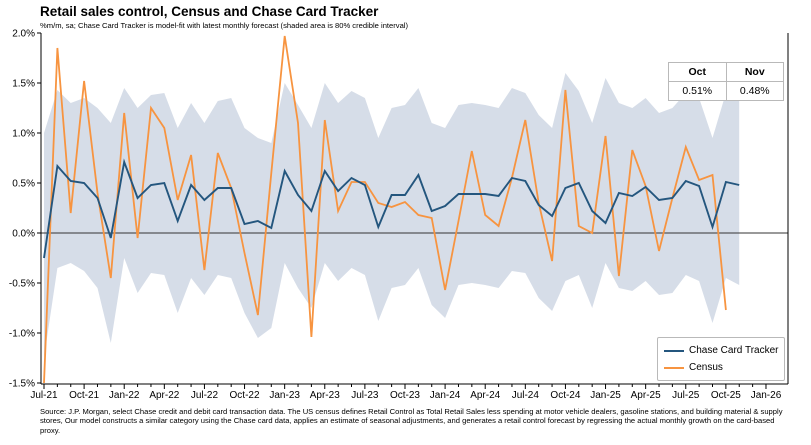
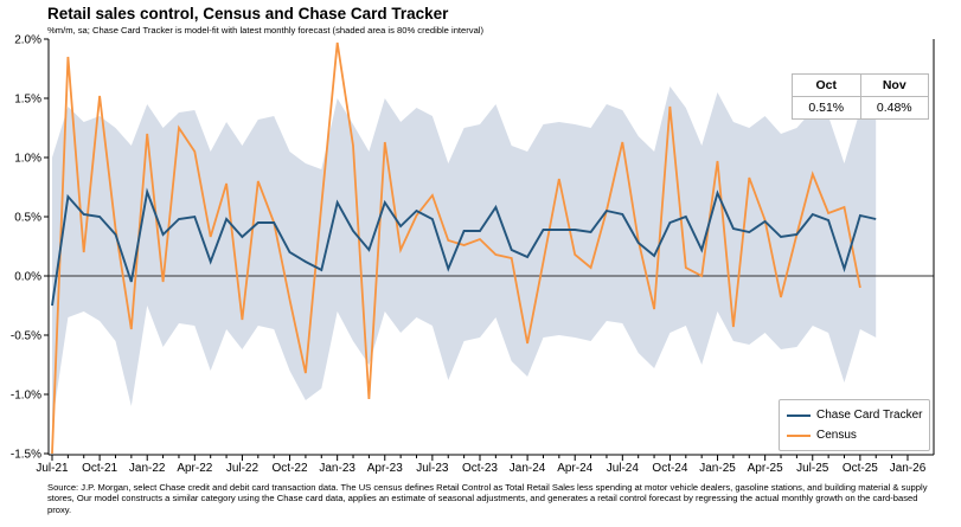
Chase Card Tracker/Oct-22: 0.09% -> 0.20%
Census/Jul-23: 0.51% -> 0.68%
Chase Card Tracker/Jan-24: 0.27% -> 0.16%
Chase Card Tracker/Jan-25: 0.10% -> 0.70%
Census/Oct-25: -0.77% -> -0.10%
